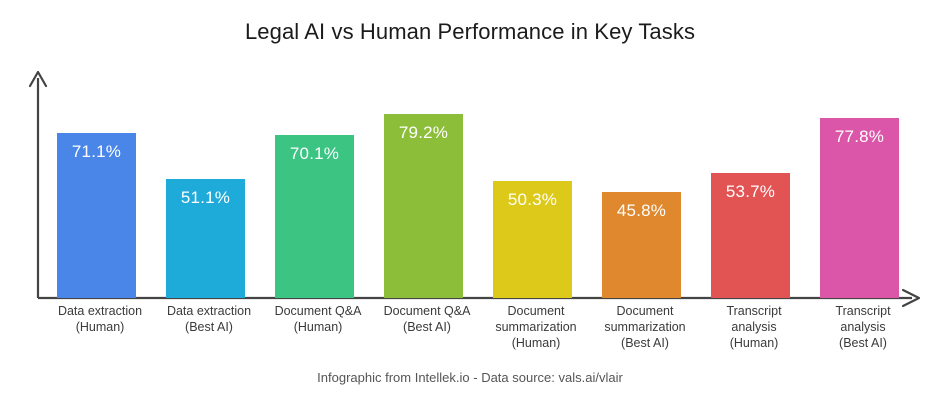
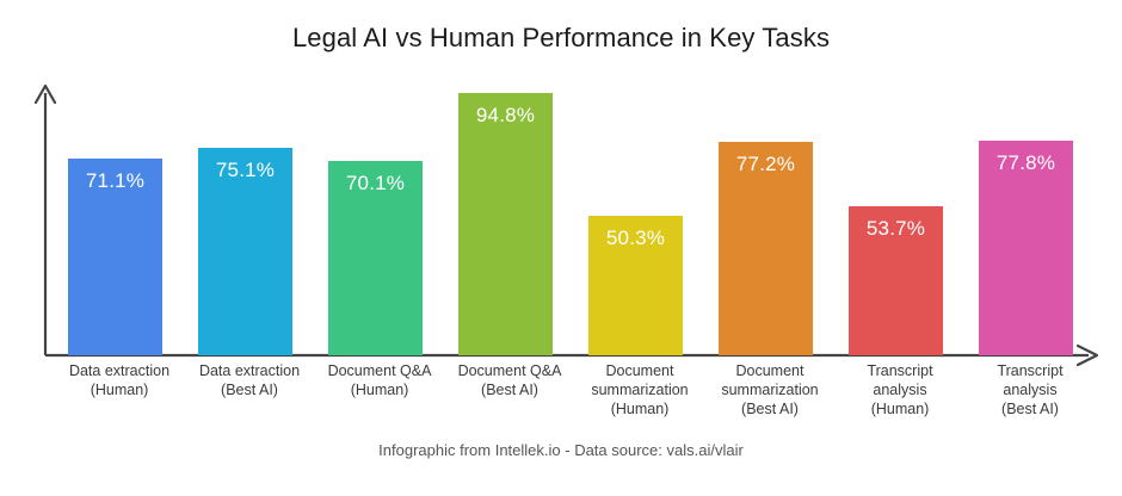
Data extraction (Best AI): 51.1% -> 75.1%
Document Q&A (Best AI): 79.2% -> 94.8%
Document summarization (Best AI): 45.8% -> 77.2%
